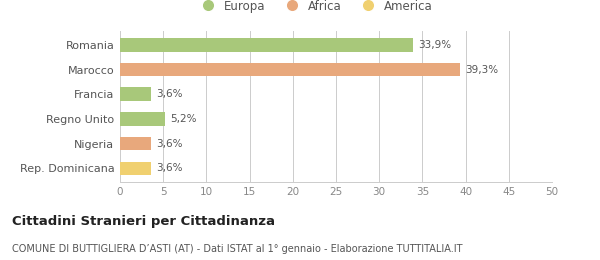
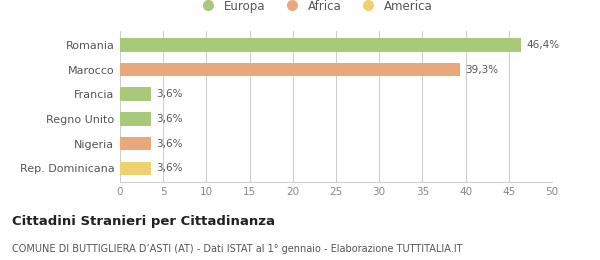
Romania: 33,9% -> 46,4%
Regno Unito: 5,2% -> 3,6%
